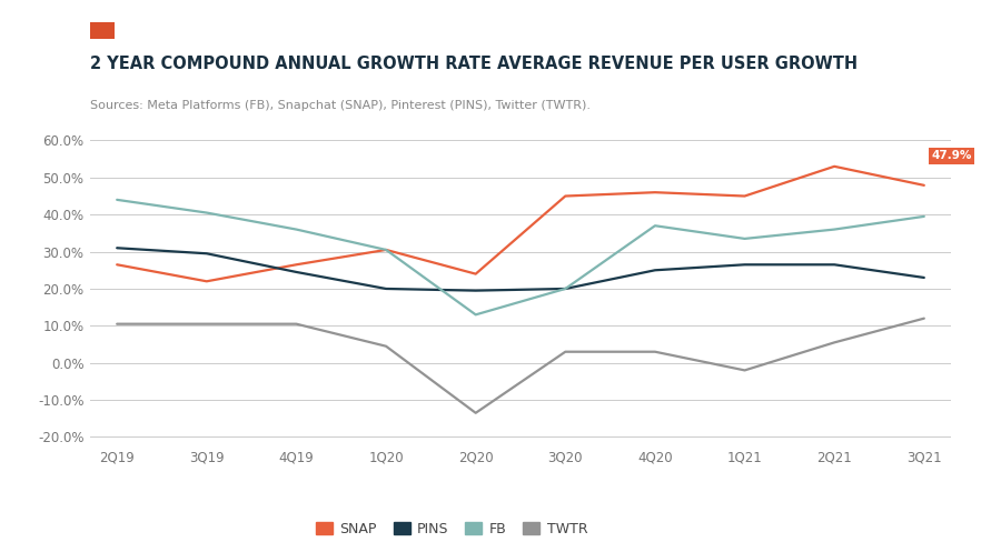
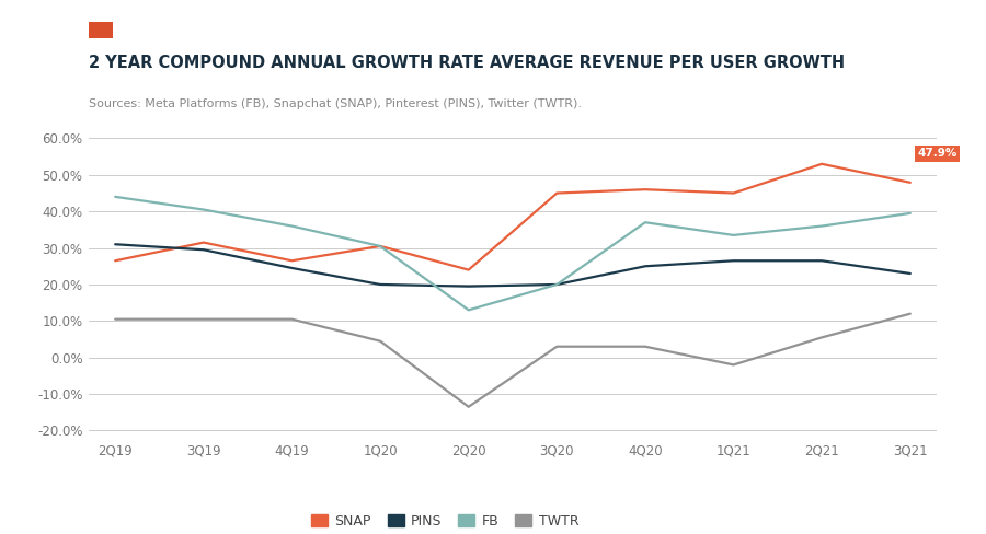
SNAP/3Q19: 22.0% -> 31.5%
